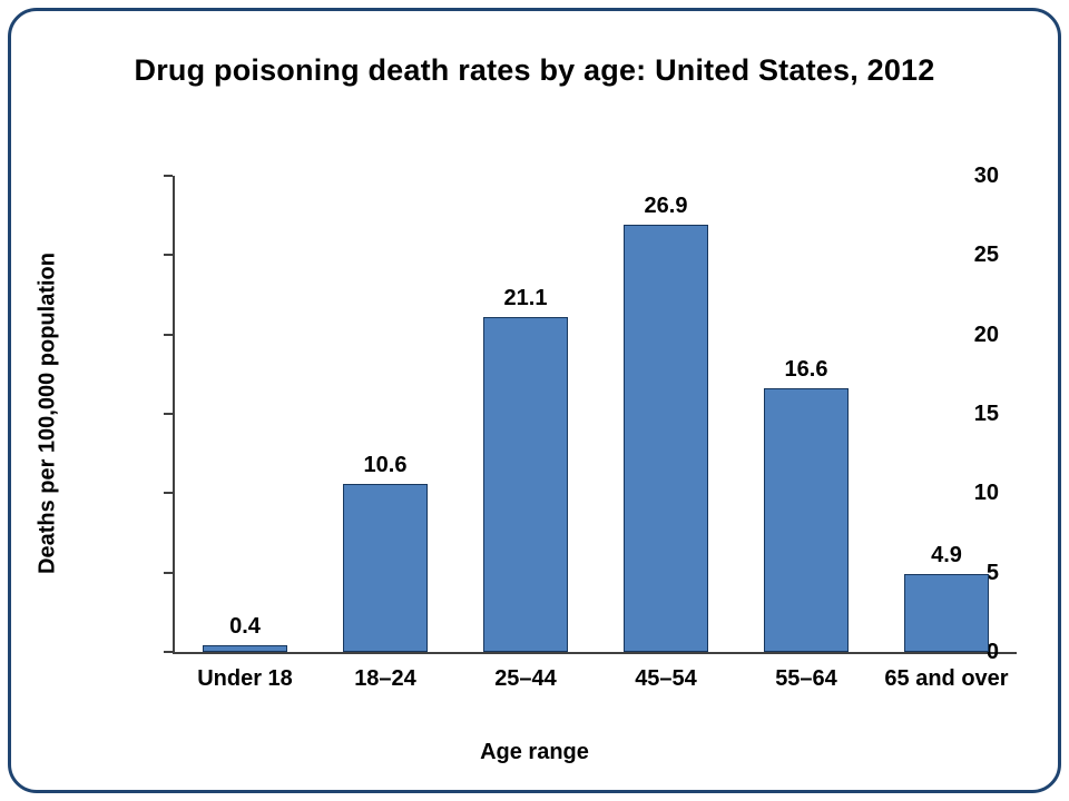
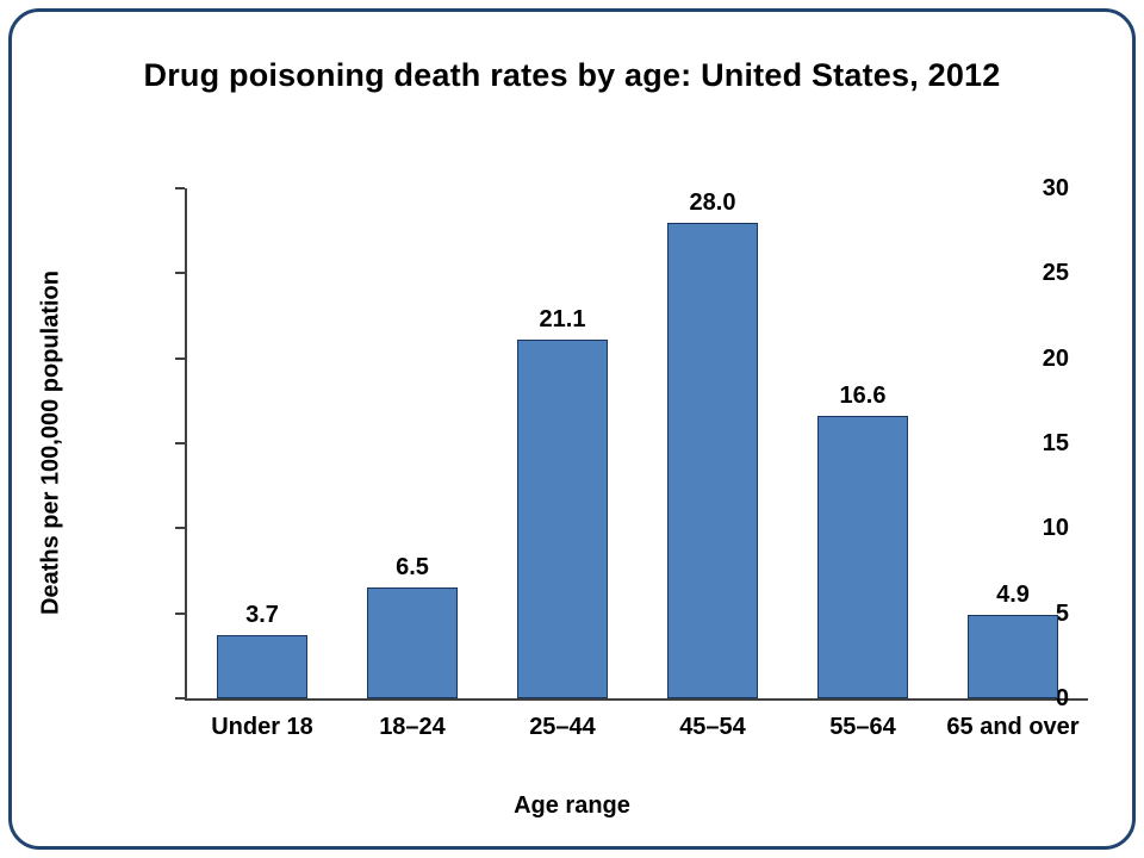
Under 18: 0.4 -> 3.7
18–24: 10.6 -> 6.5
45–54: 26.9 -> 28.0
